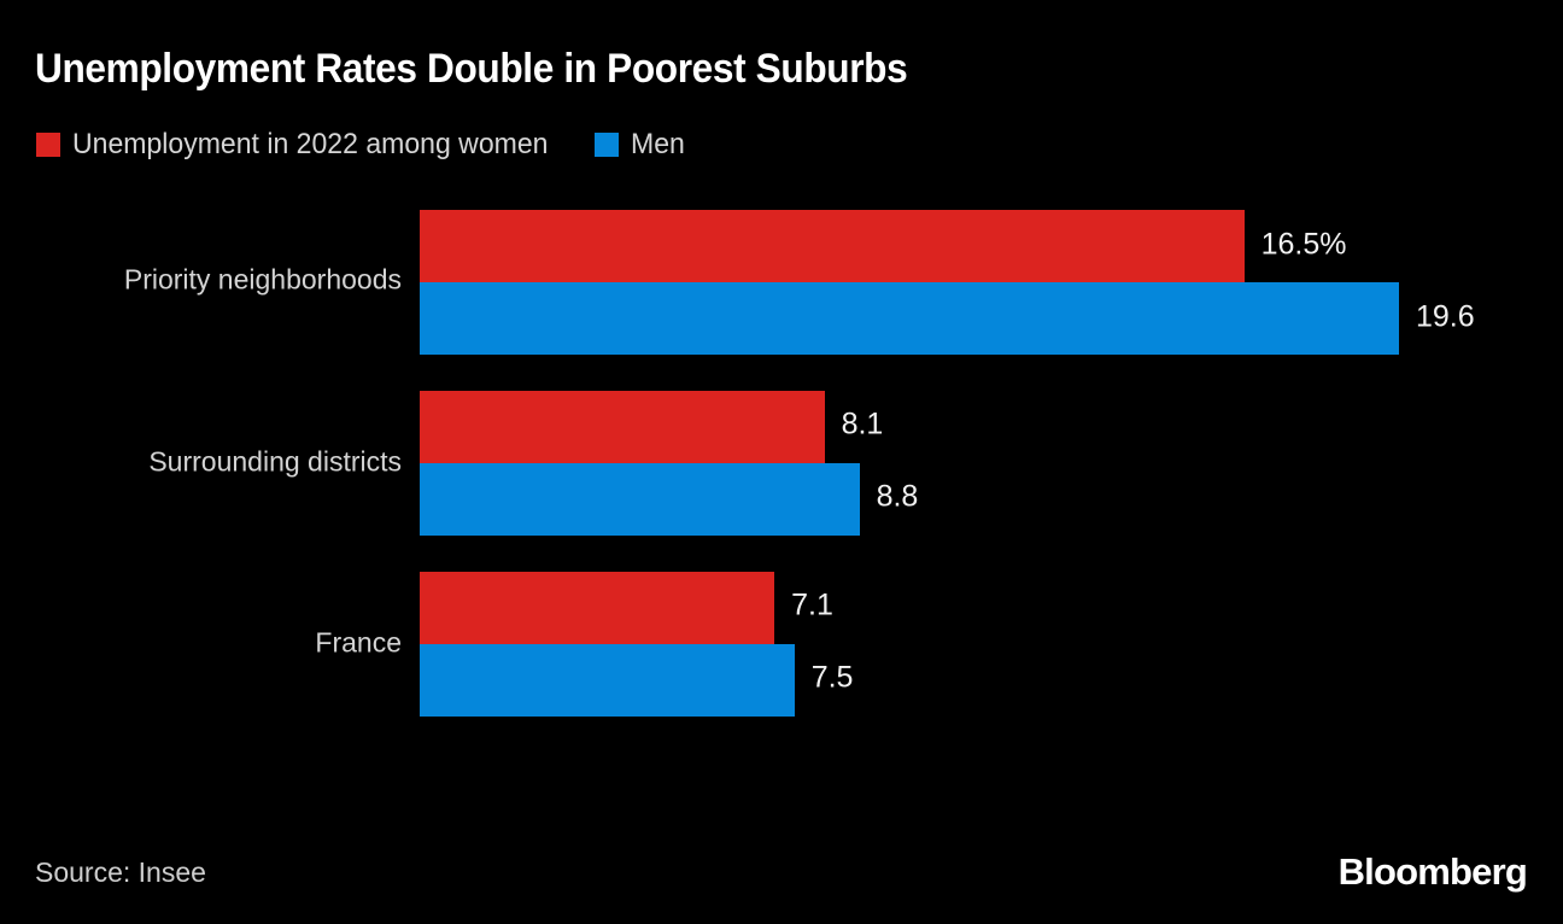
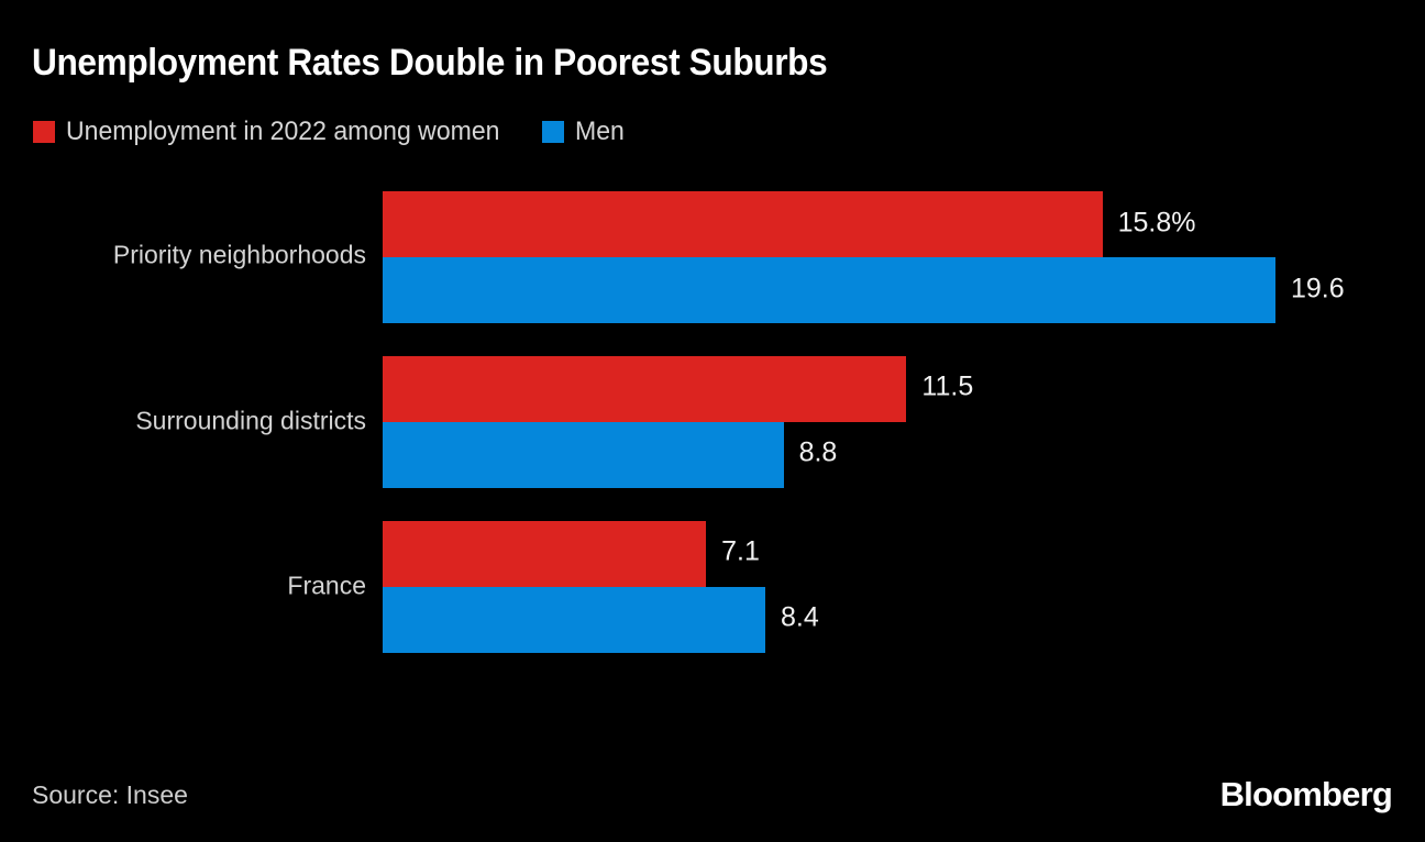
Unemployment in 2022 among women/Priority neighborhoods: 16.5% -> 15.8%
Unemployment in 2022 among women/Surrounding districts: 8.1 -> 11.5
Men/France: 7.5 -> 8.4
